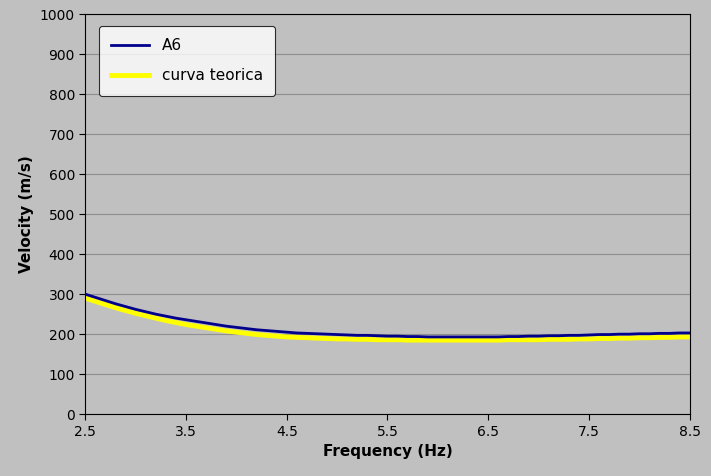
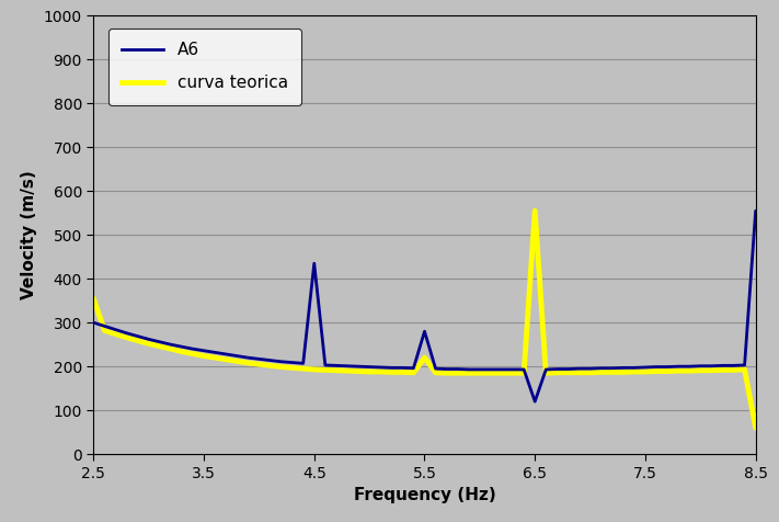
curva teorica/2.5: 290 -> 355
A6/4.5: 205 -> 435
A6/5.5: 195 -> 280
curva teorica/5.5: 186 -> 220
A6/6.5: 193 -> 120
curva teorica/6.5: 185 -> 555
A6/8.5: 203 -> 555
curva teorica/8.5: 193 -> 60
